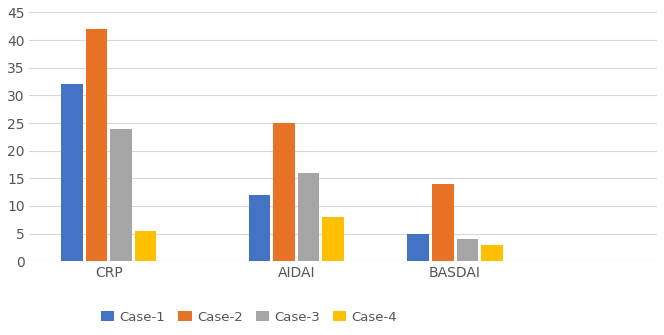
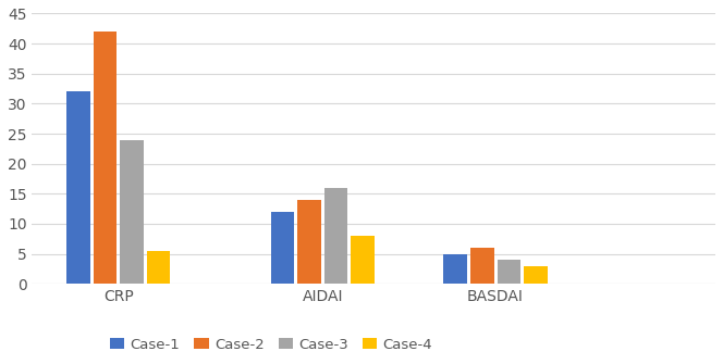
Case-2/AIDAI: 25 -> 14
Case-2/BASDAI: 14 -> 6
